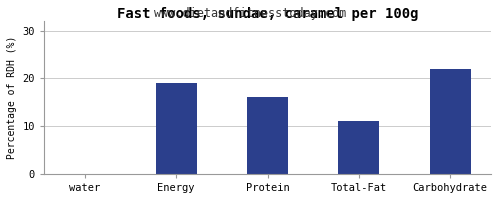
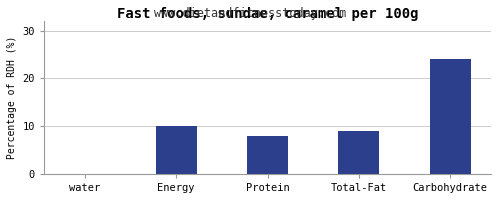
Energy: 19 -> 10
Protein: 16 -> 8
Total-Fat: 11 -> 9
Carbohydrate: 22 -> 24
